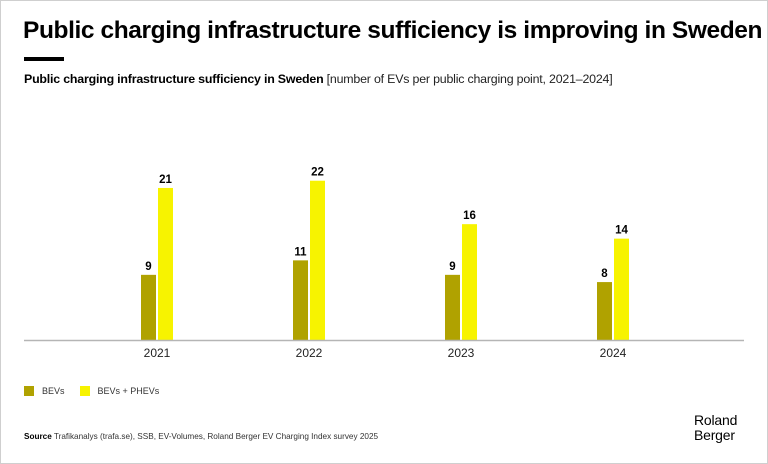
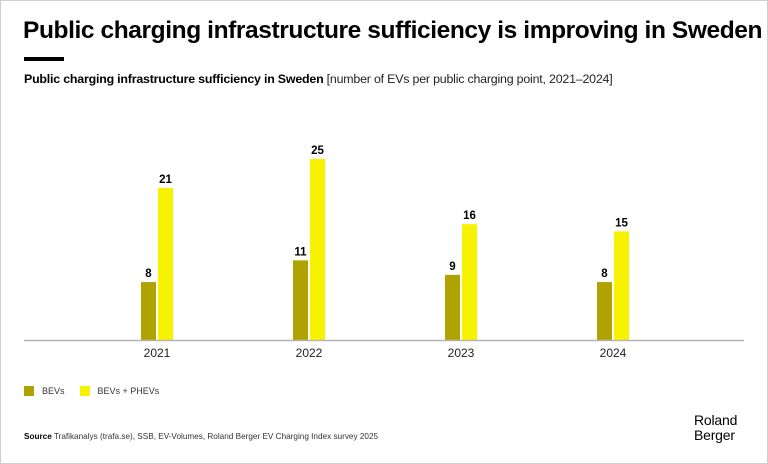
BEVs/2021: 9 -> 8
BEVs + PHEVs/2022: 22 -> 25
BEVs + PHEVs/2024: 14 -> 15
